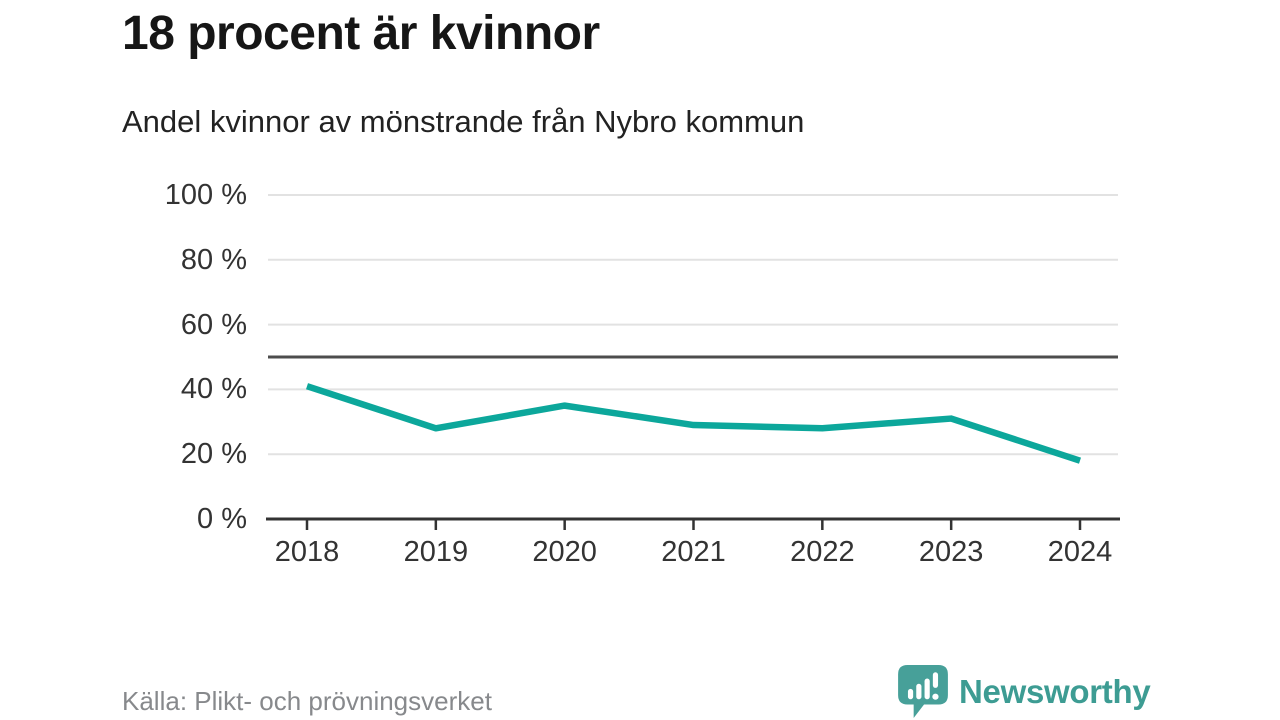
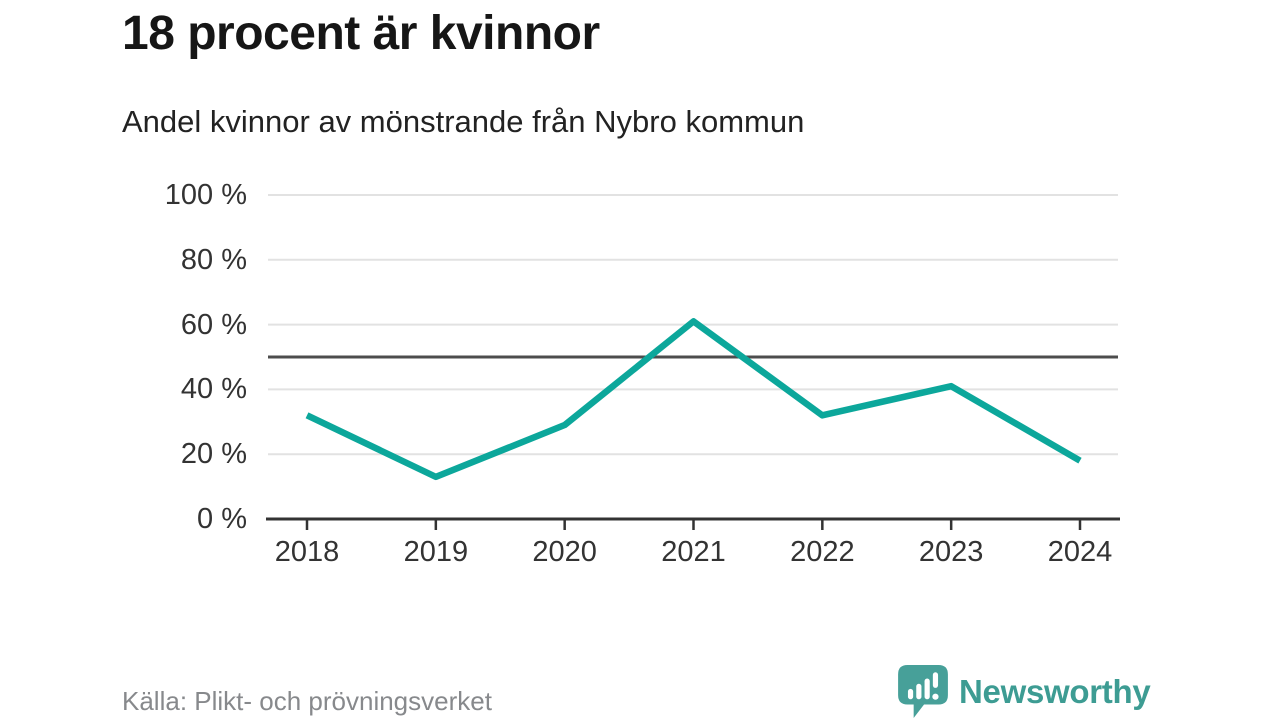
2018: 41% -> 32%
2019: 28% -> 13%
2020: 35% -> 29%
2021: 29% -> 61%
2022: 28% -> 32%
2023: 31% -> 41%
